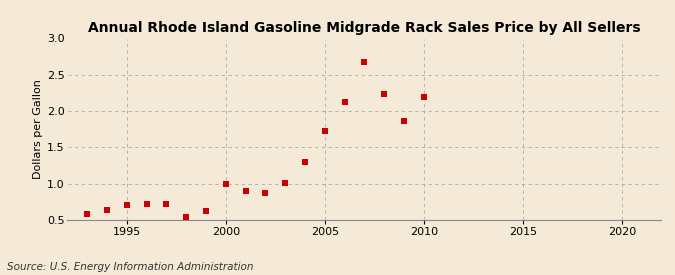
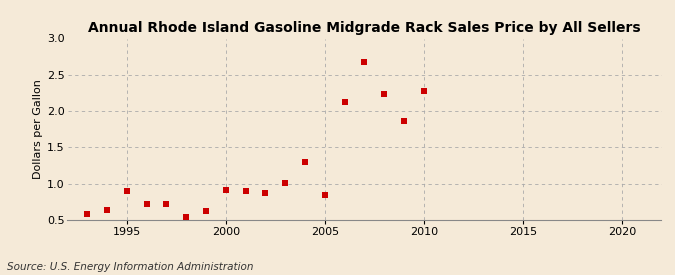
1995: 0.71 -> 0.90
2000: 1.00 -> 0.92
2005: 1.72 -> 0.84
2010: 2.20 -> 2.28
